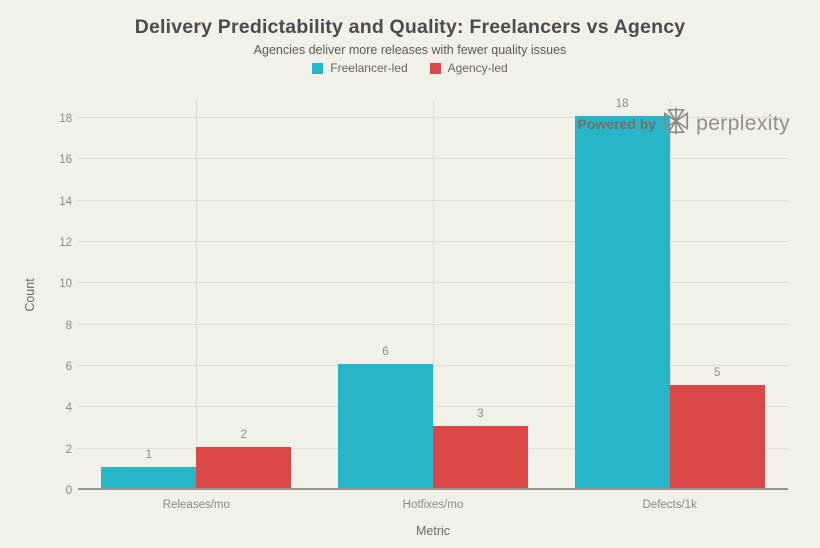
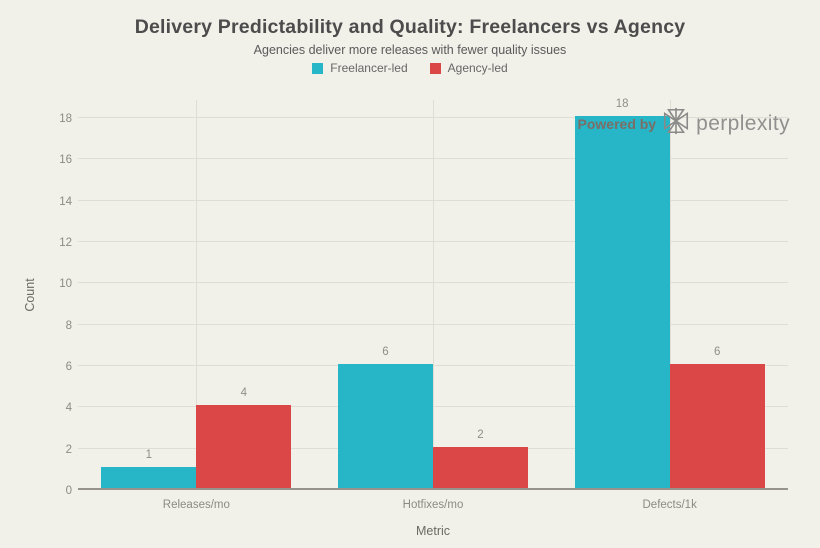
Agency-led/Releases/mo: 2 -> 4
Agency-led/Hotfixes/mo: 3 -> 2
Agency-led/Defects/1k: 5 -> 6
